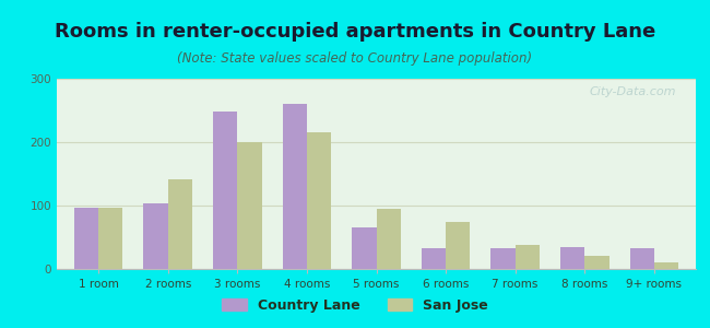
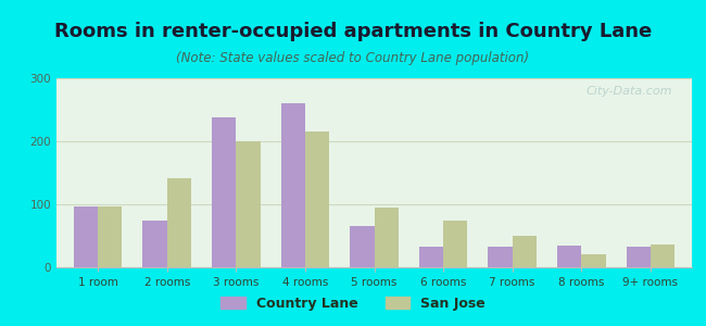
Country Lane/2 rooms: 103 -> 74
Country Lane/3 rooms: 248 -> 238
San Jose/7 rooms: 38 -> 50
San Jose/9+ rooms: 10 -> 36
